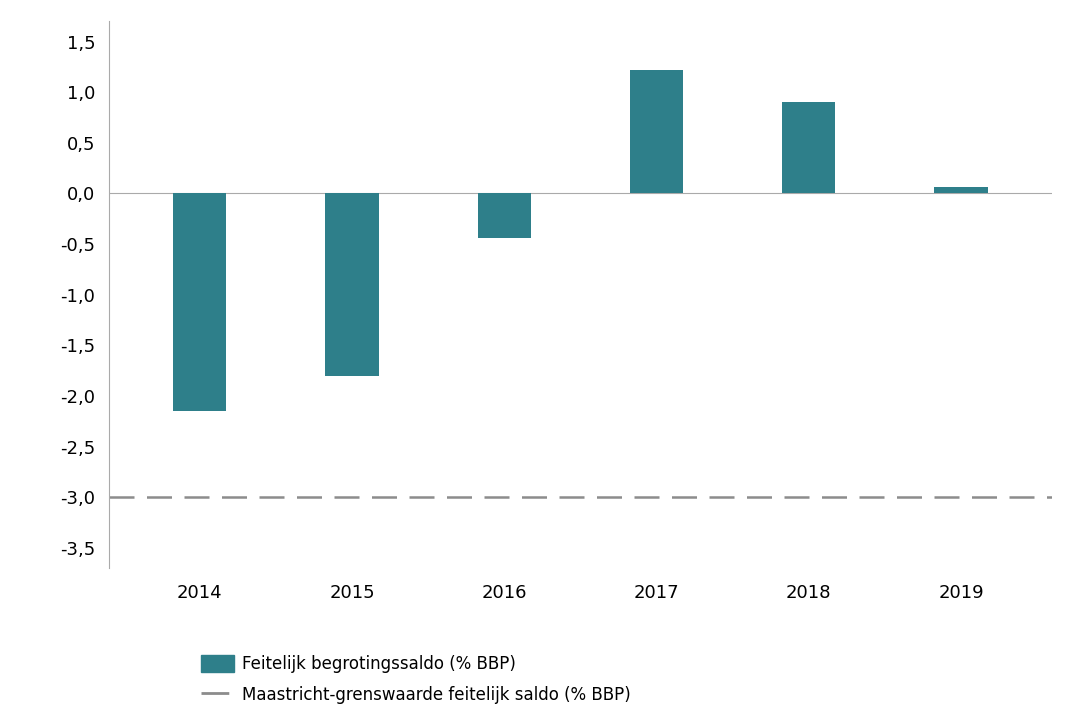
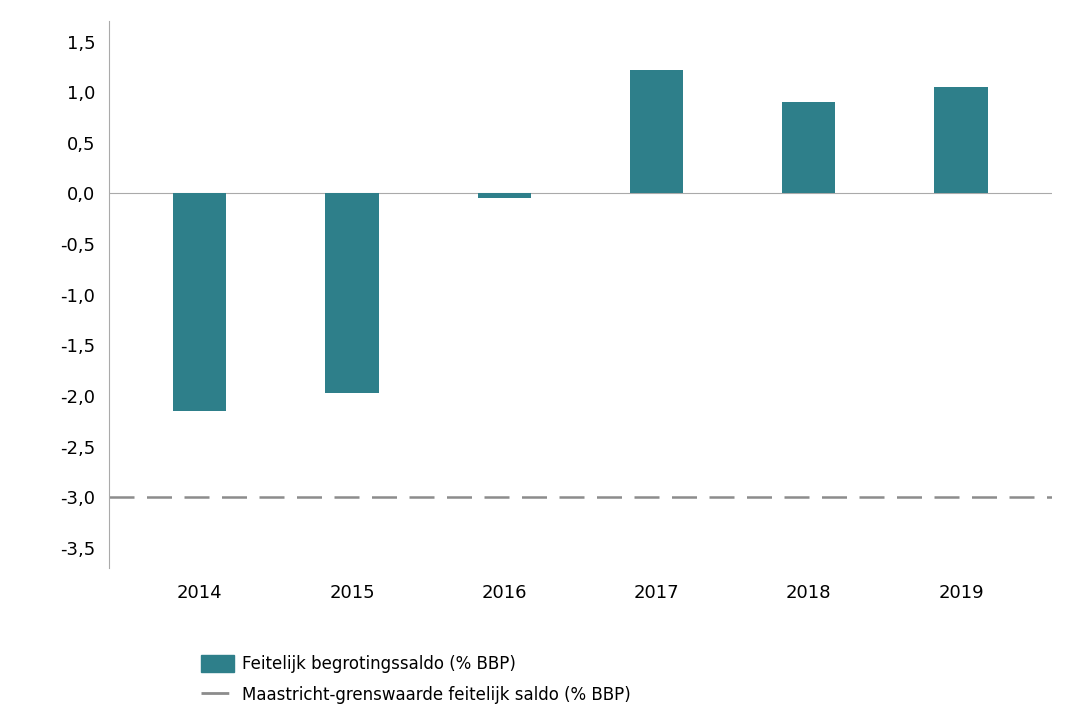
2015: -1,80 -> -1,97
2016: -0,44 -> -0,05
2019: 0,06 -> 1,05
